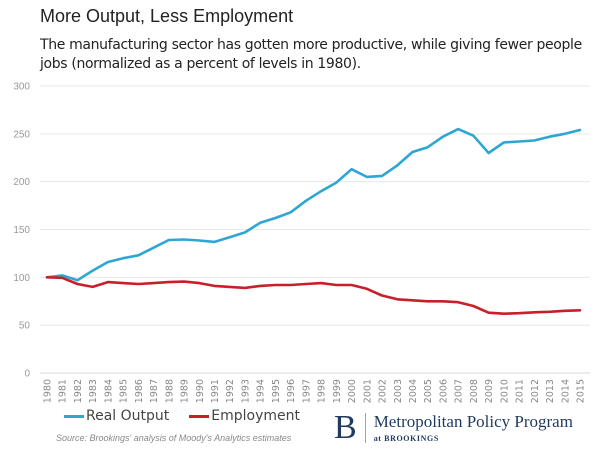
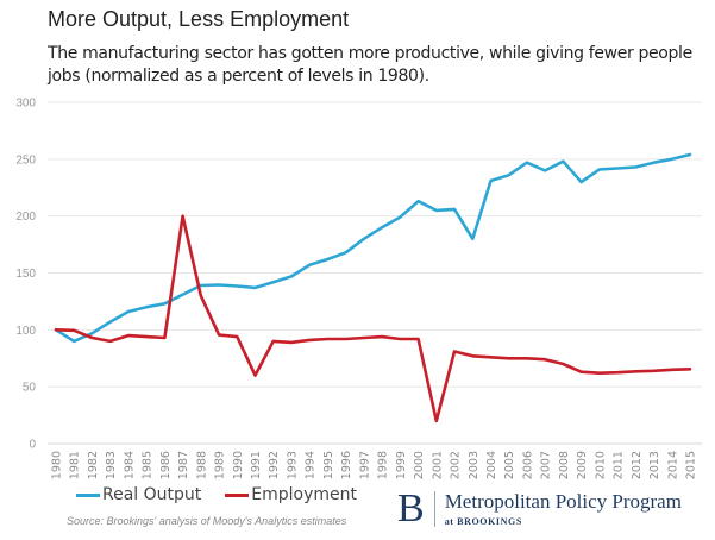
Real Output/1981: 100 -> 90
Employment/1987: 90 -> 200
Employment/1988: 100 -> 130
Employment/1991: 90 -> 60
Employment/2001: 90 -> 20
Real Output/2003: 220 -> 180
Real Output/2007: 260 -> 240
